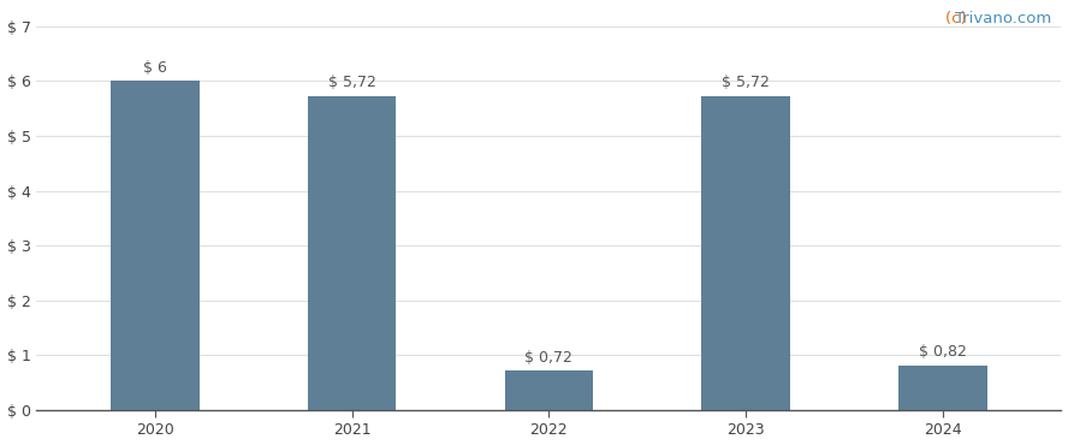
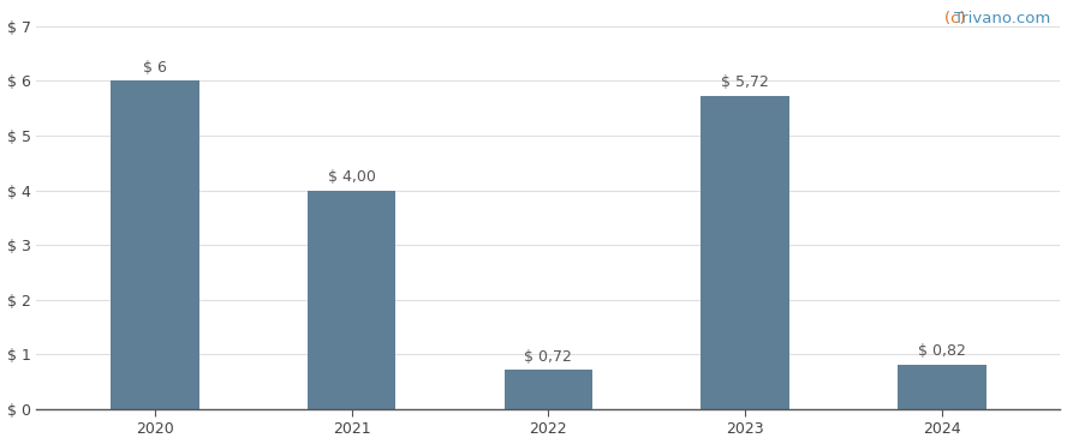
2021: 5,72 -> 4,00
